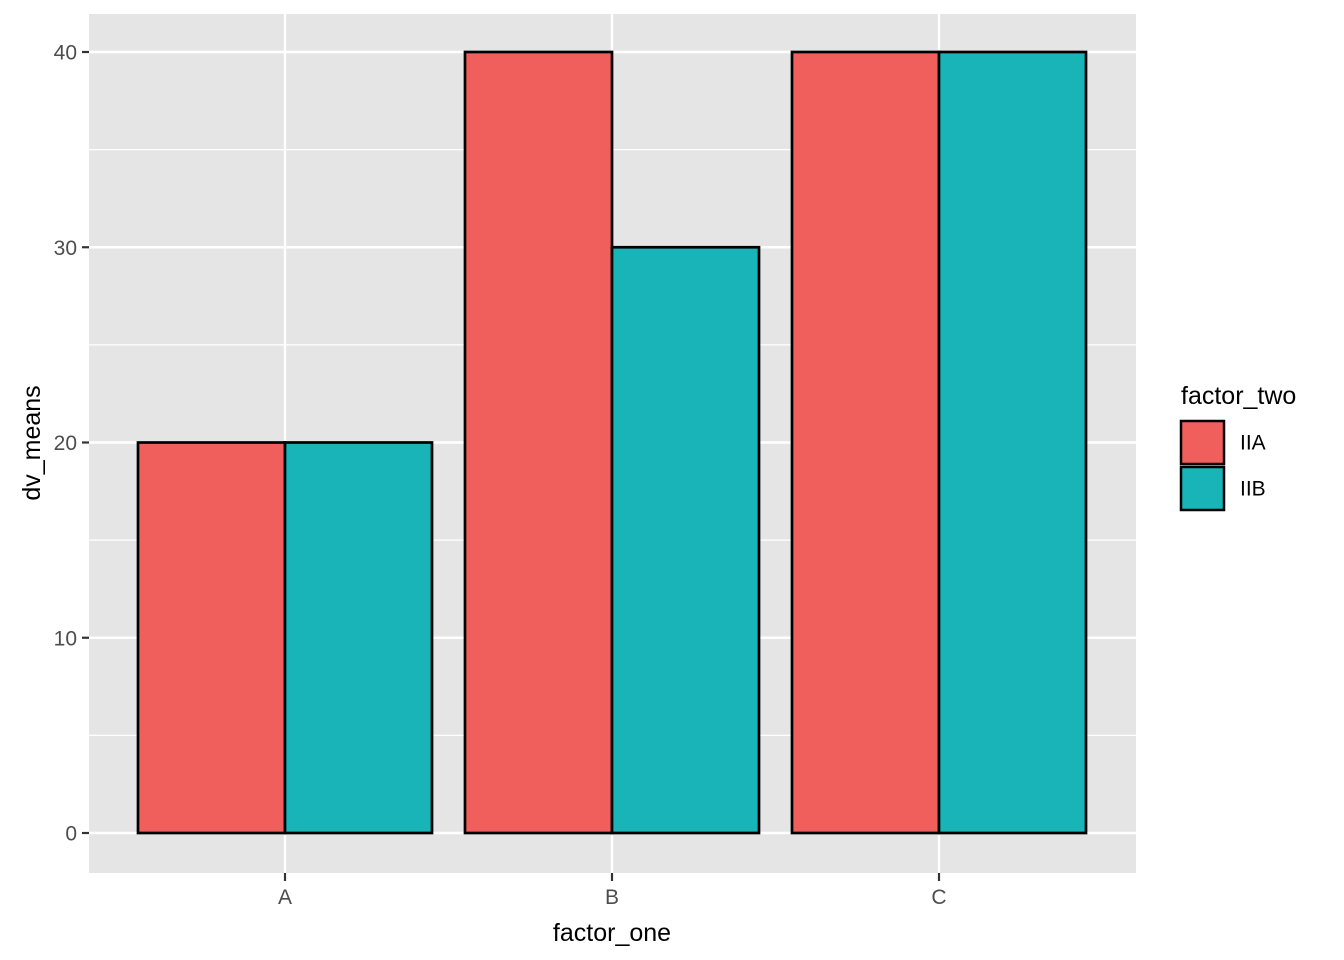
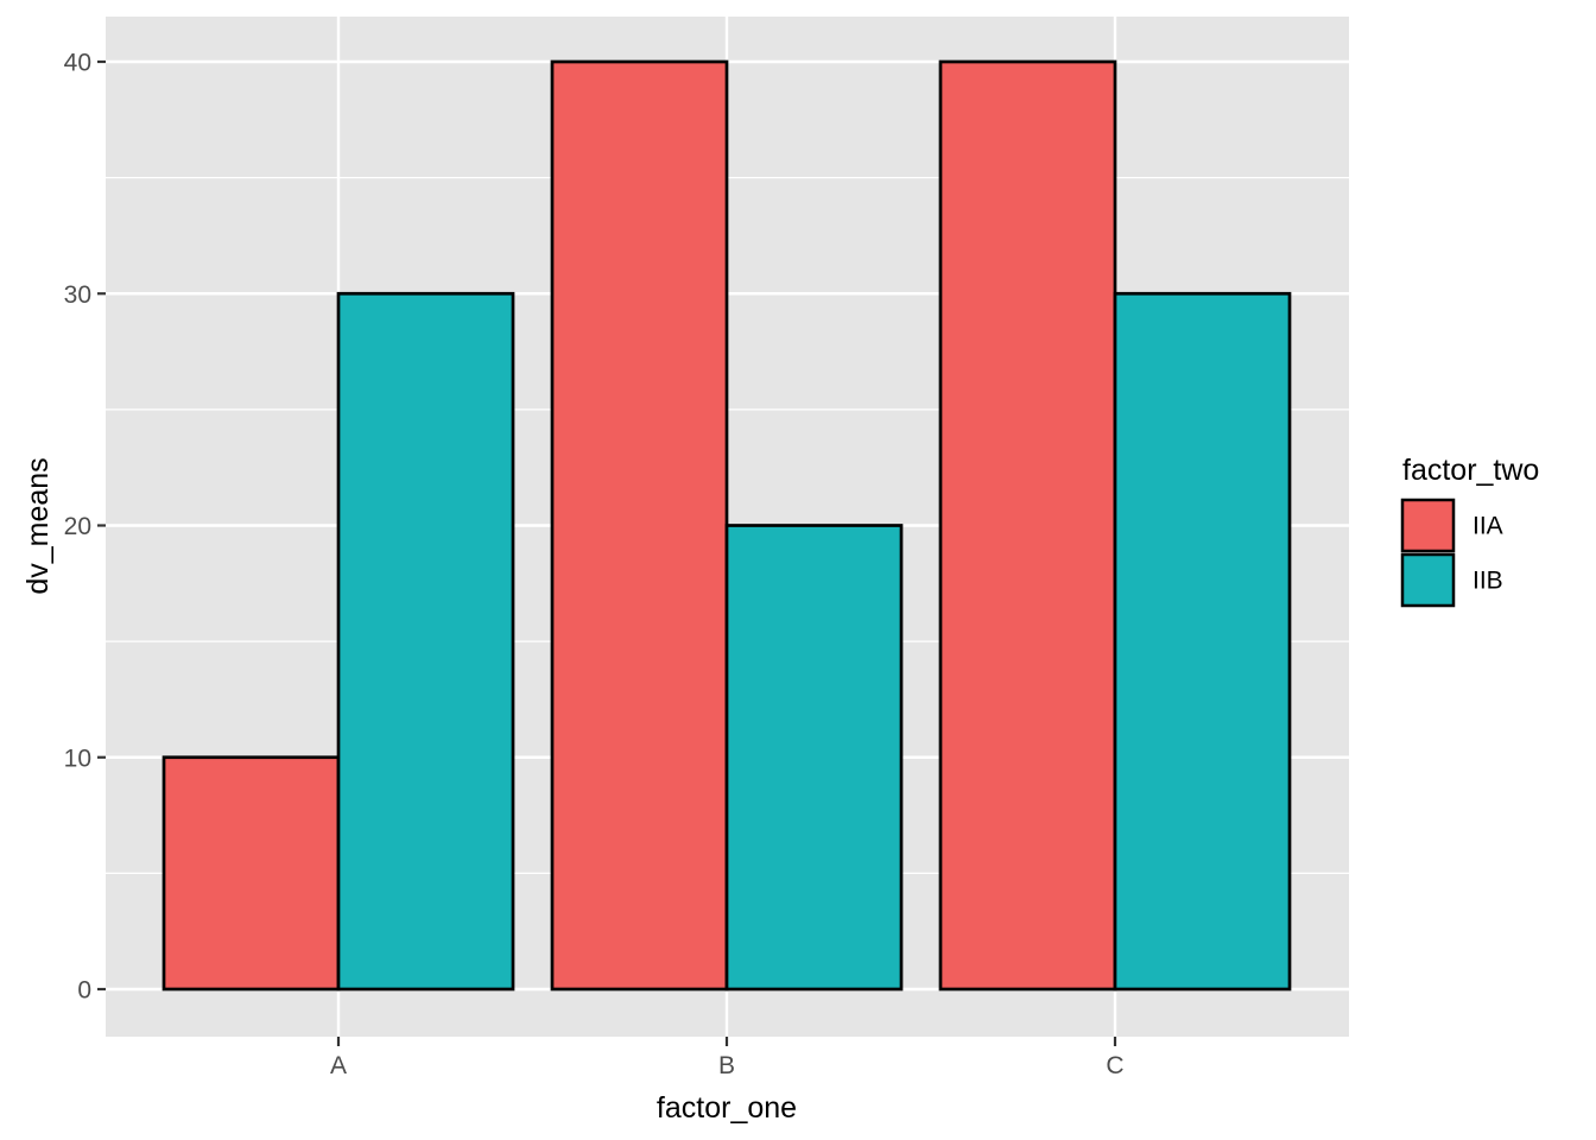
IIA/A: 20 -> 10
IIB/A: 20 -> 30
IIB/B: 30 -> 20
IIB/C: 40 -> 30
